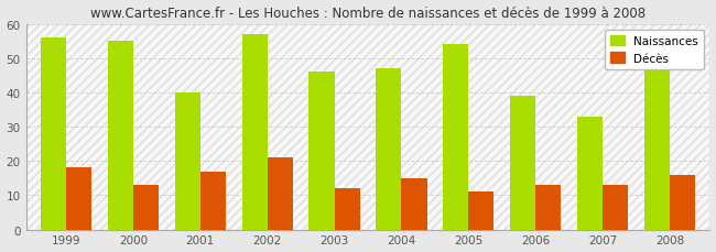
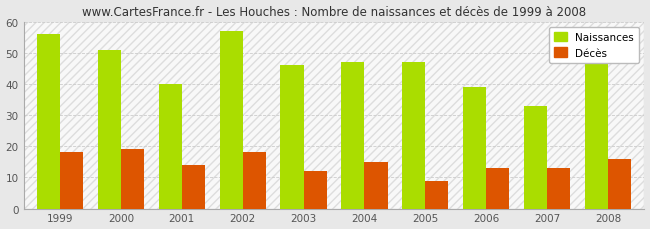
Naissances/2000: 55 -> 51
Décès/2000: 13 -> 19
Décès/2001: 17 -> 14
Décès/2002: 21 -> 18
Naissances/2005: 54 -> 47
Décès/2005: 11 -> 9
